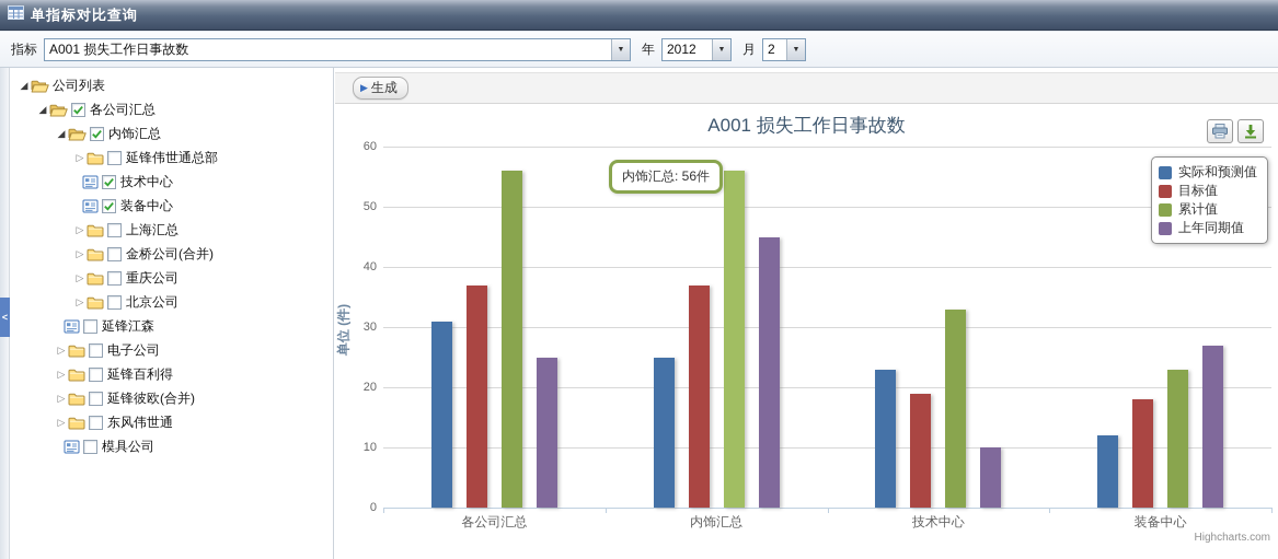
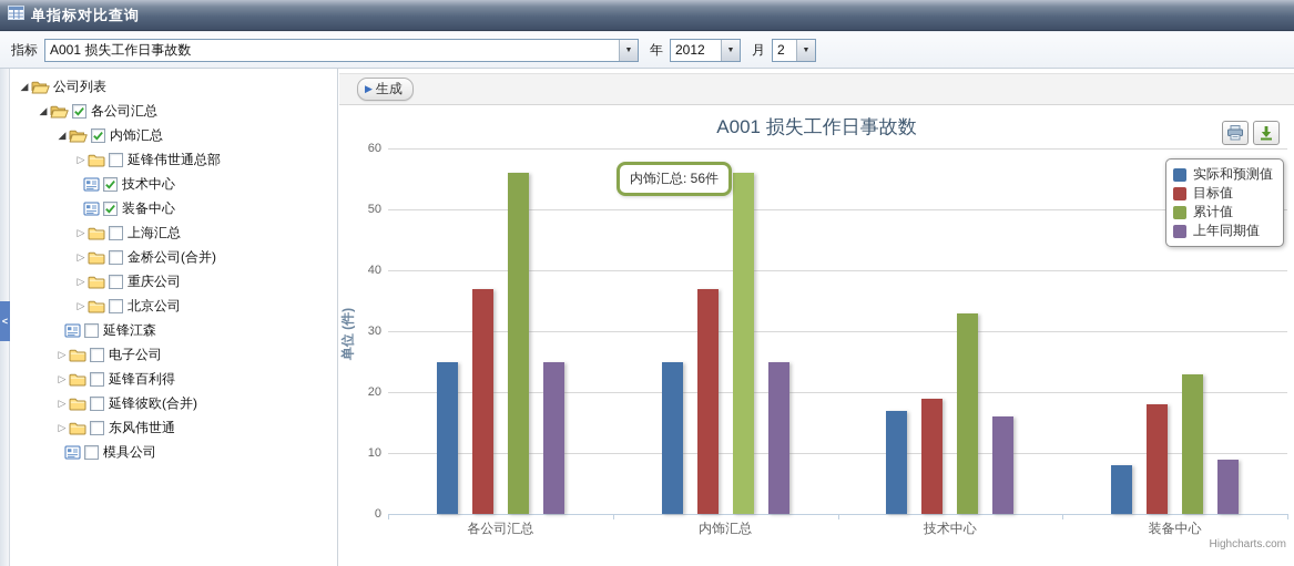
实际和预测值/各公司汇总: 31 -> 25
上年同期值/内饰汇总: 45 -> 25
实际和预测值/技术中心: 23 -> 17
上年同期值/技术中心: 10 -> 16
实际和预测值/装备中心: 12 -> 8
上年同期值/装备中心: 27 -> 9
